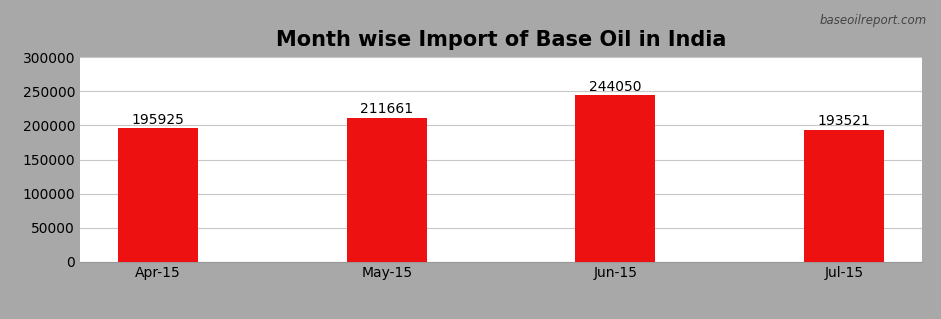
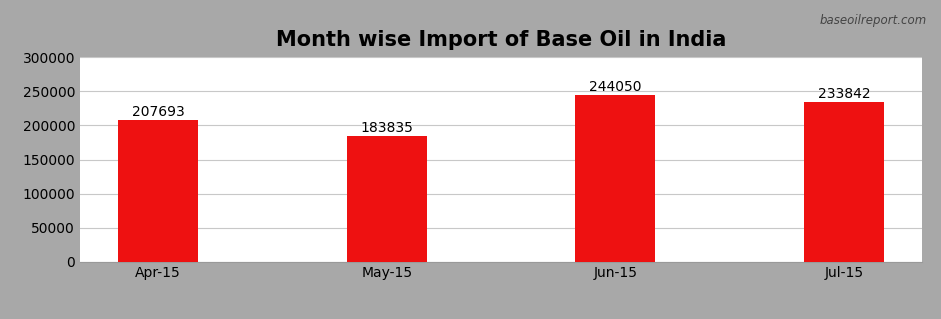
Apr-15: 195925 -> 207693
May-15: 211661 -> 183835
Jul-15: 193521 -> 233842
